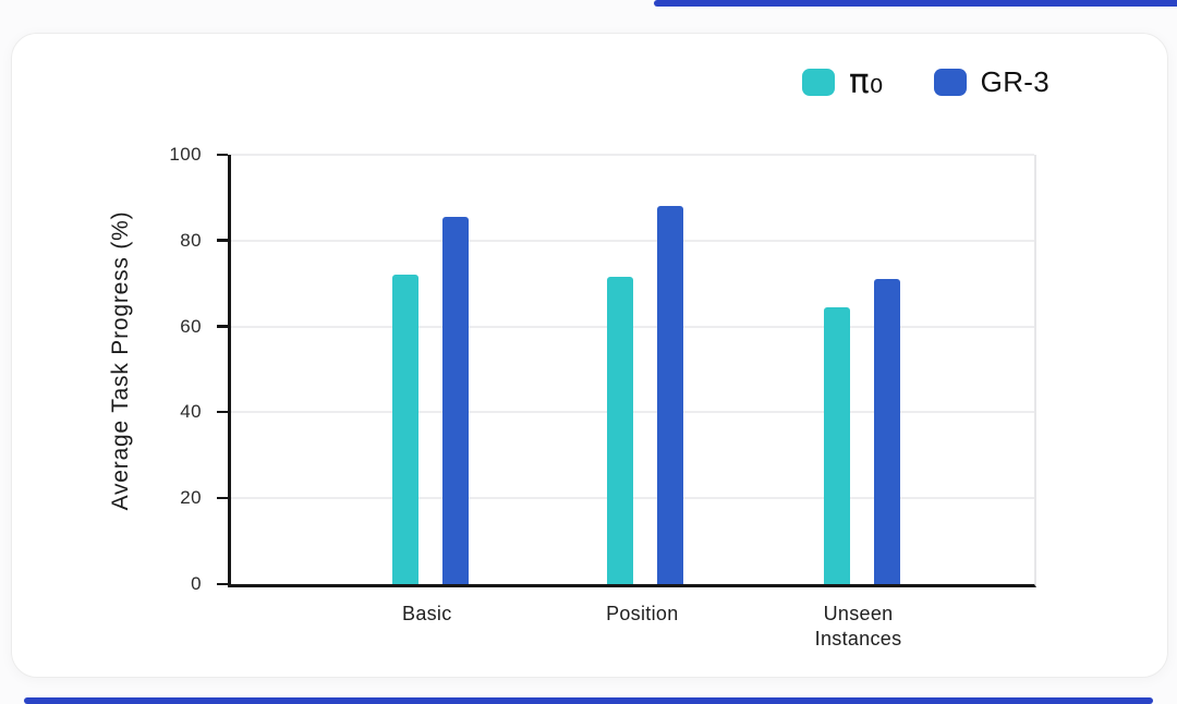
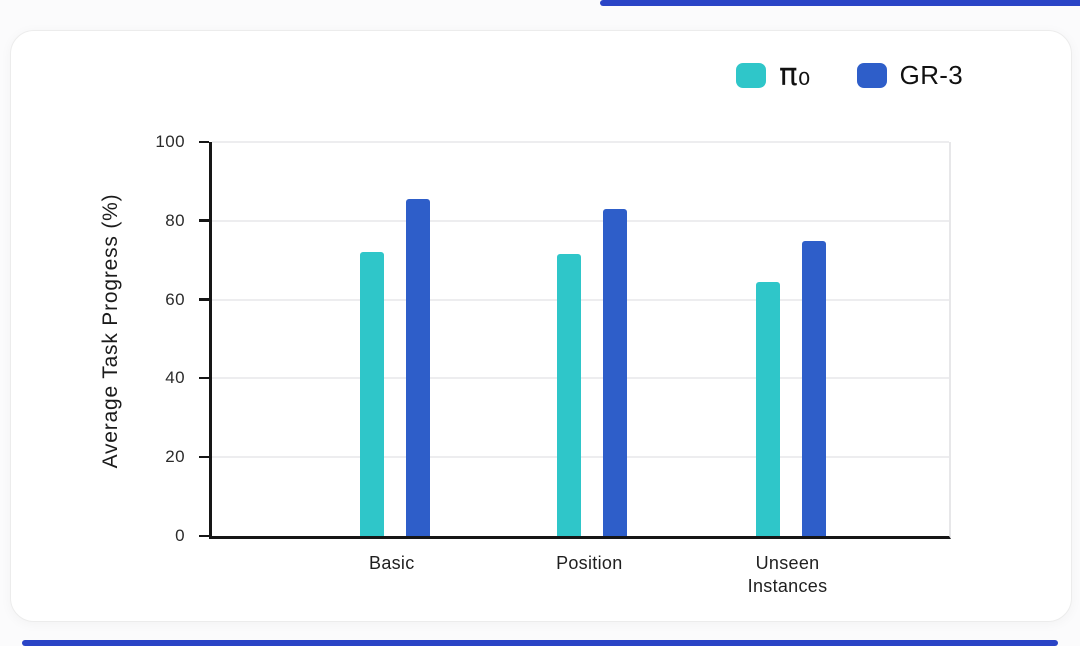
GR-3/Position: 88 -> 83
GR-3/Unseen Instances: 71 -> 75
